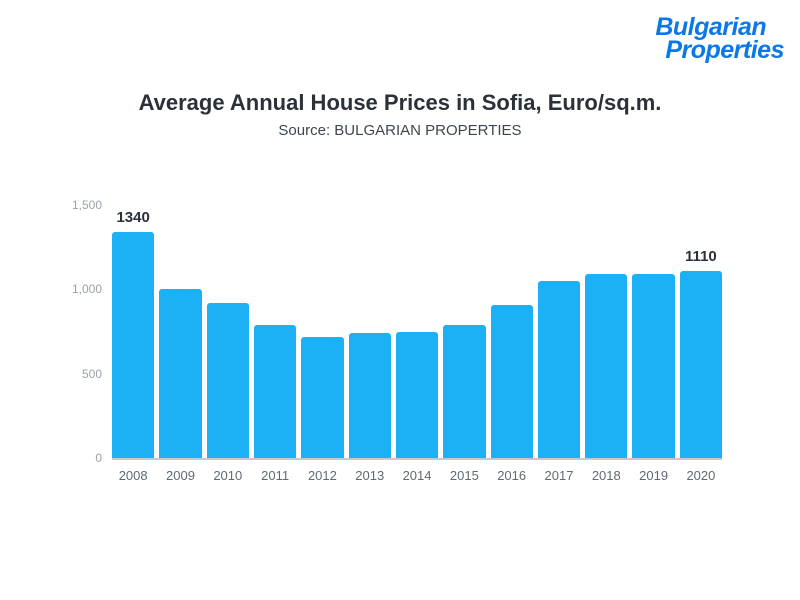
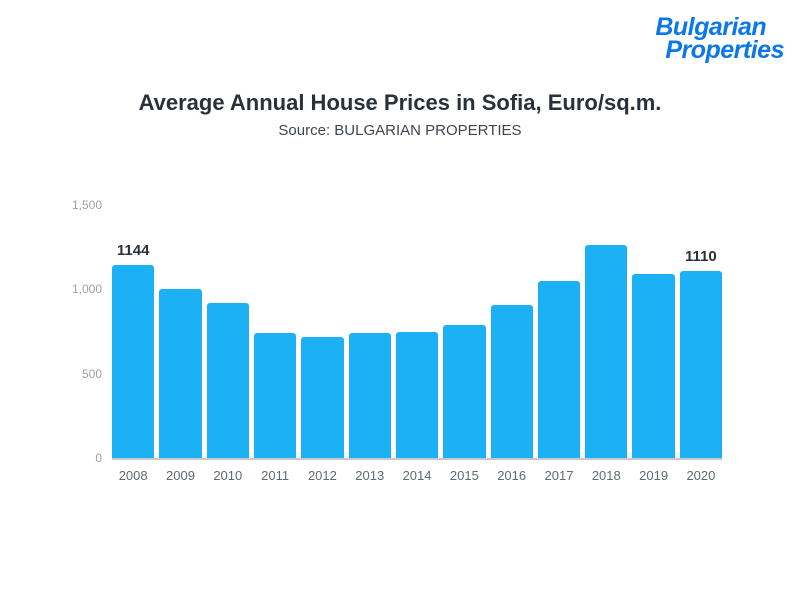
2008: 1340 -> 1144
2011: 790 -> 740
2018: 1090 -> 1260
